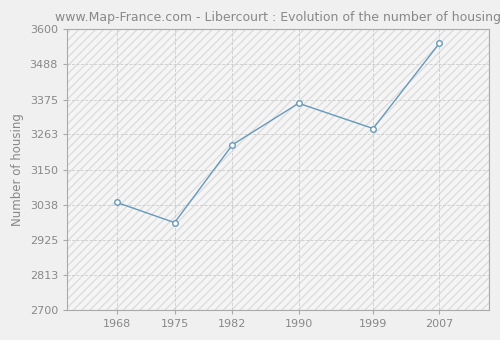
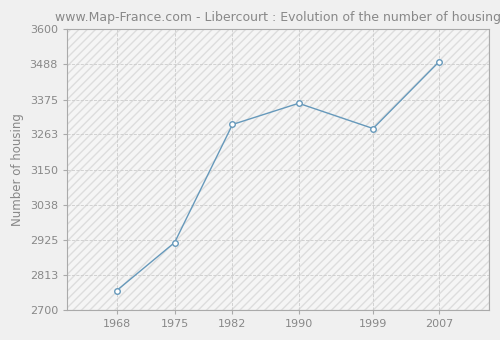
1968: 3045 -> 2762
1975: 2980 -> 2916
1982: 3230 -> 3295
2007: 3555 -> 3497
